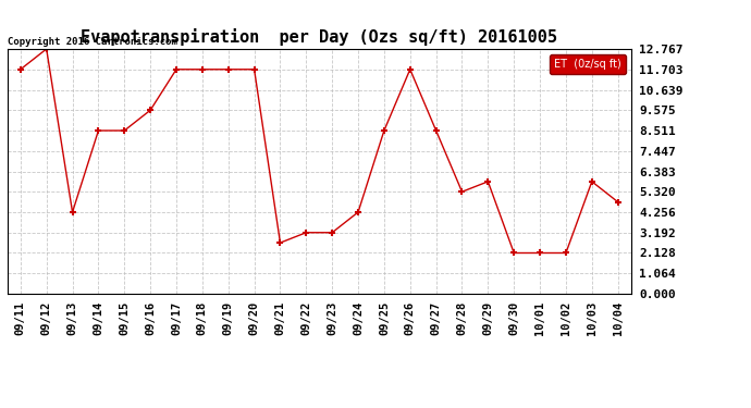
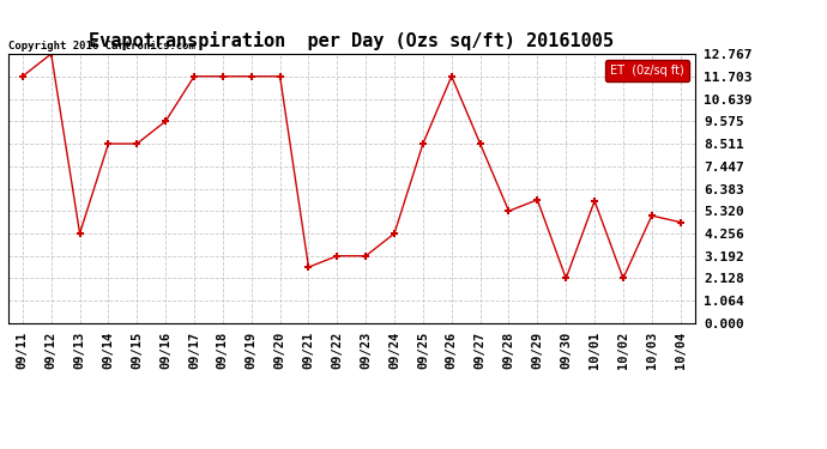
10/01: 2.1 -> 5.8
10/03: 5.9 -> 5.1
